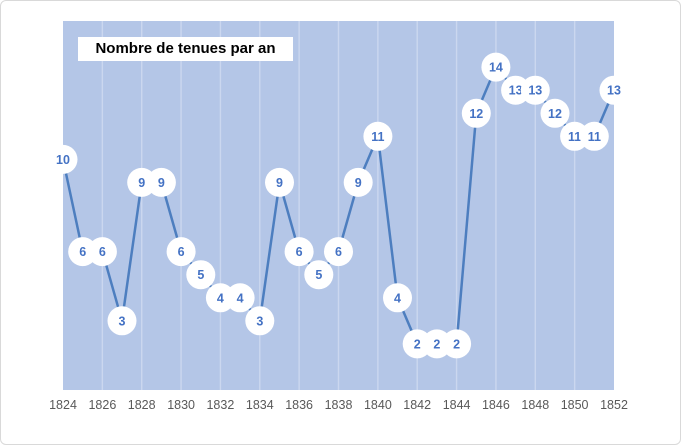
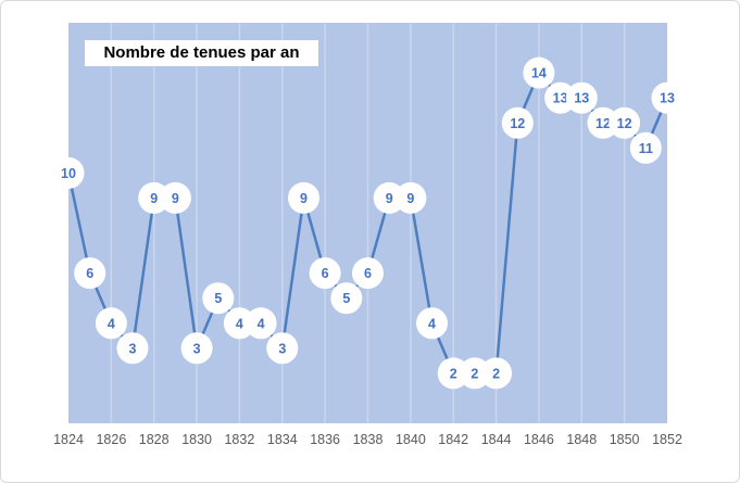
1826: 6 -> 4
1830: 6 -> 3
1840: 11 -> 9
1850: 11 -> 12
